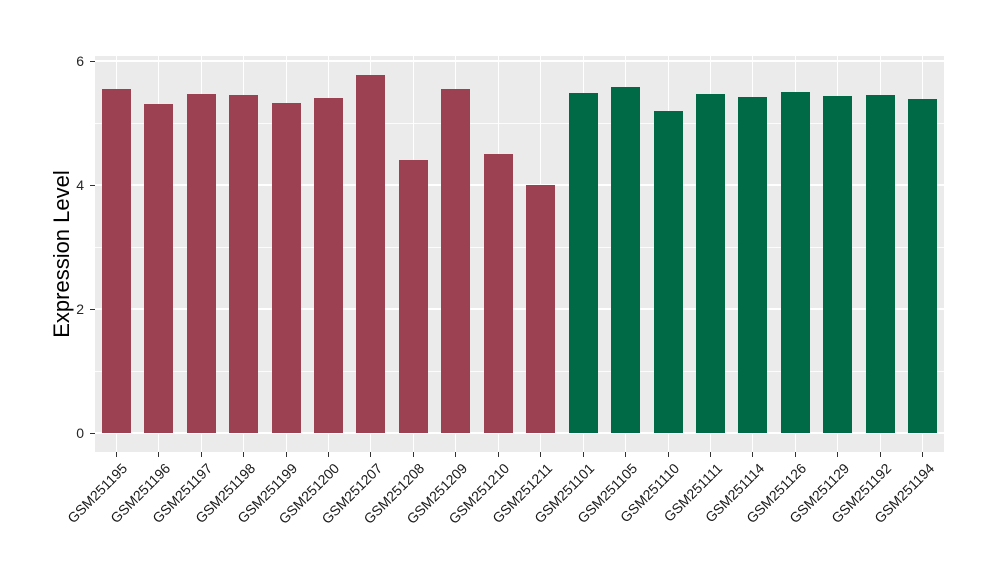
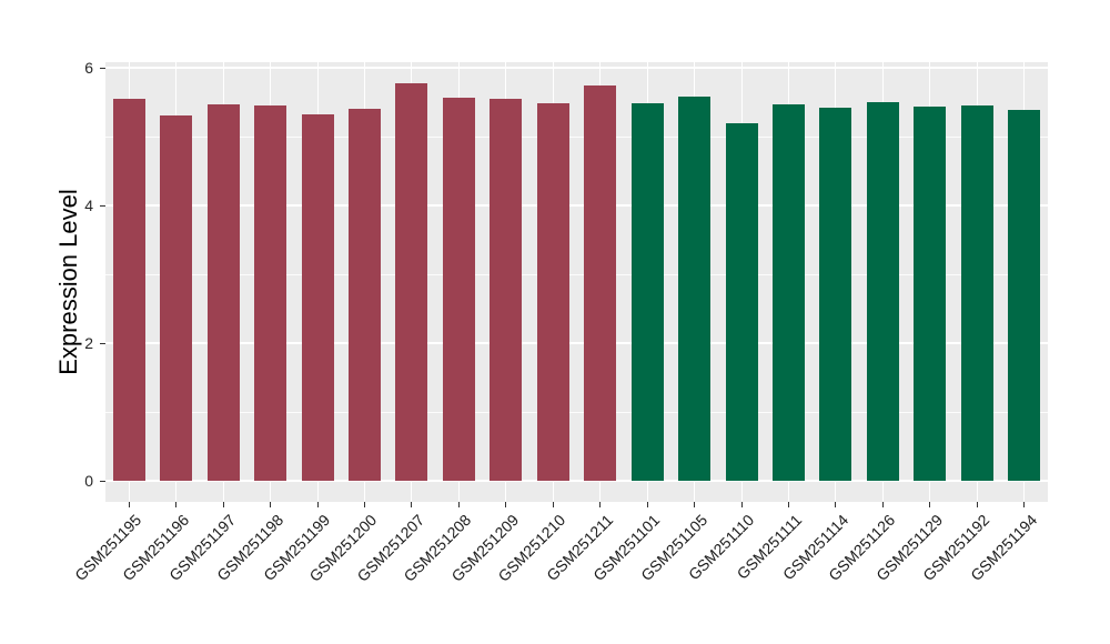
GSM251208: 4.4 -> 5.6
GSM251210: 4.5 -> 5.5
GSM251211: 4.0 -> 5.8
